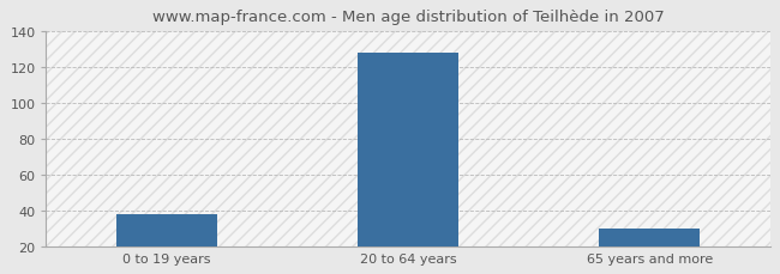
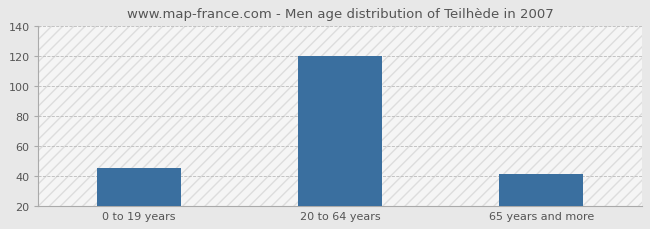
0 to 19 years: 38 -> 45
20 to 64 years: 128 -> 120
65 years and more: 30 -> 41
